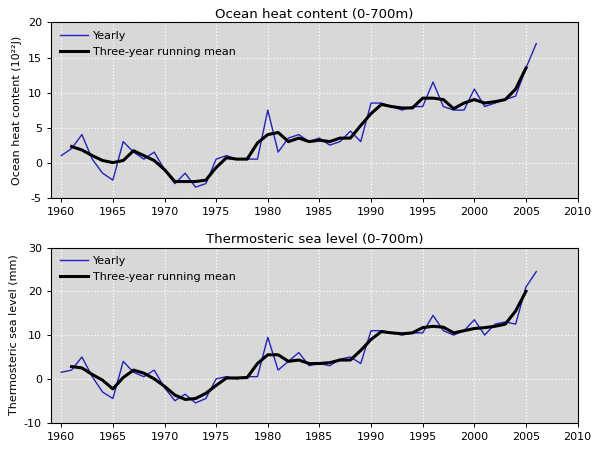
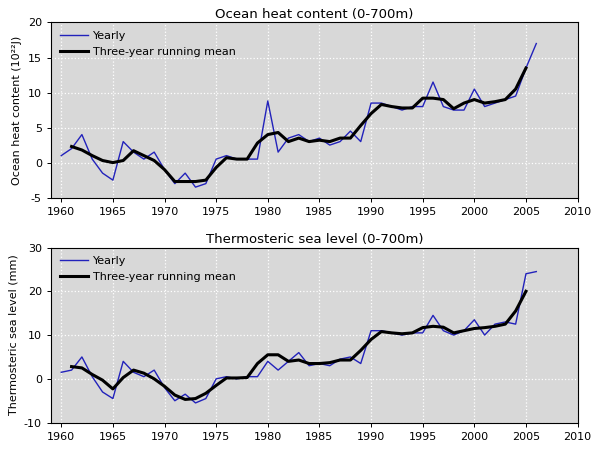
Ocean heat content (0-700m)/Yearly/1980: 7.5 -> 8.8
Thermosteric sea level (0-700m)/Yearly/1980: 9.5 -> 4.0
Thermosteric sea level (0-700m)/Yearly/2005: 21.0 -> 24.0
